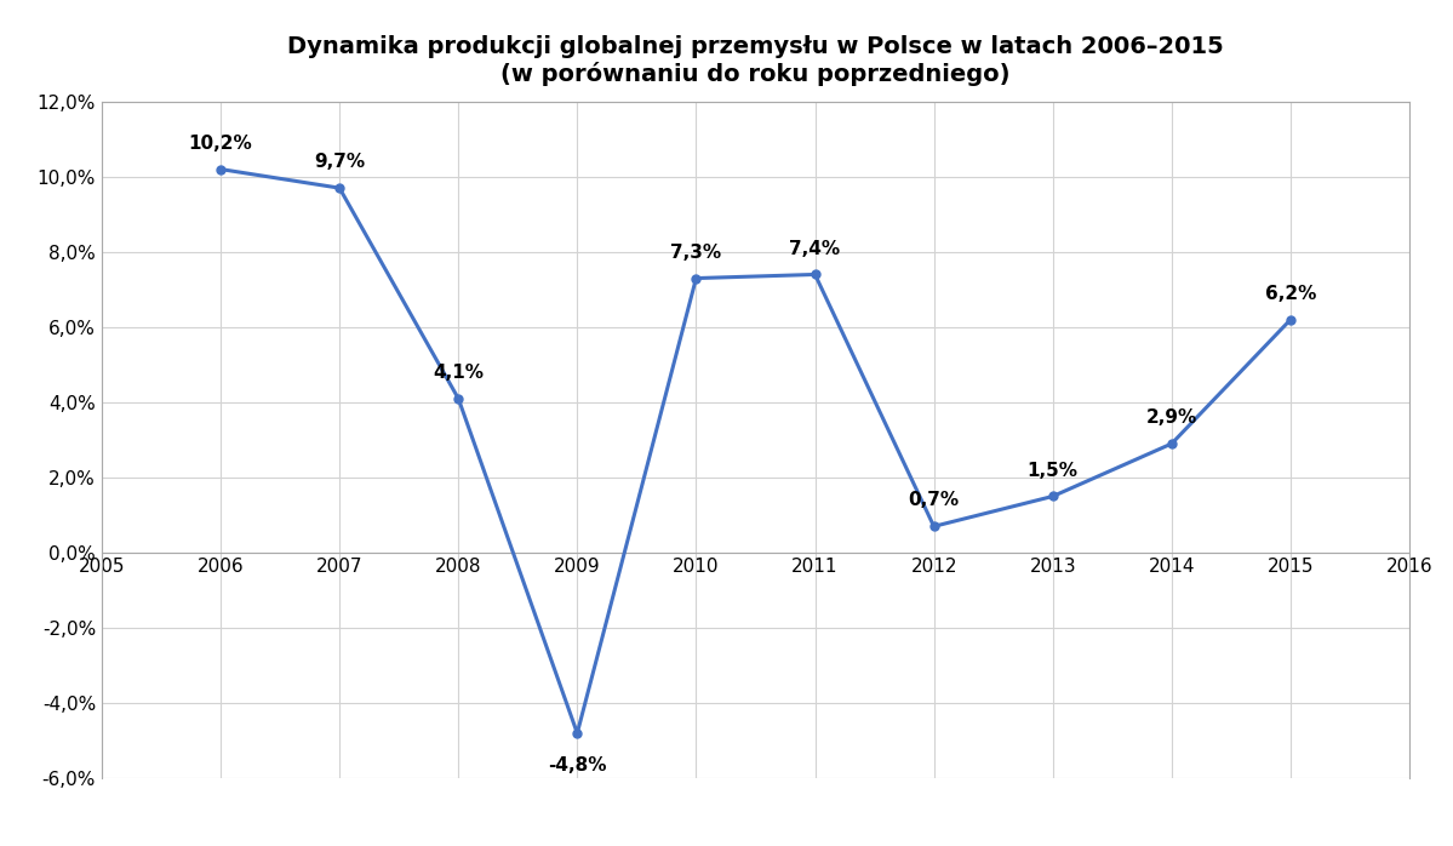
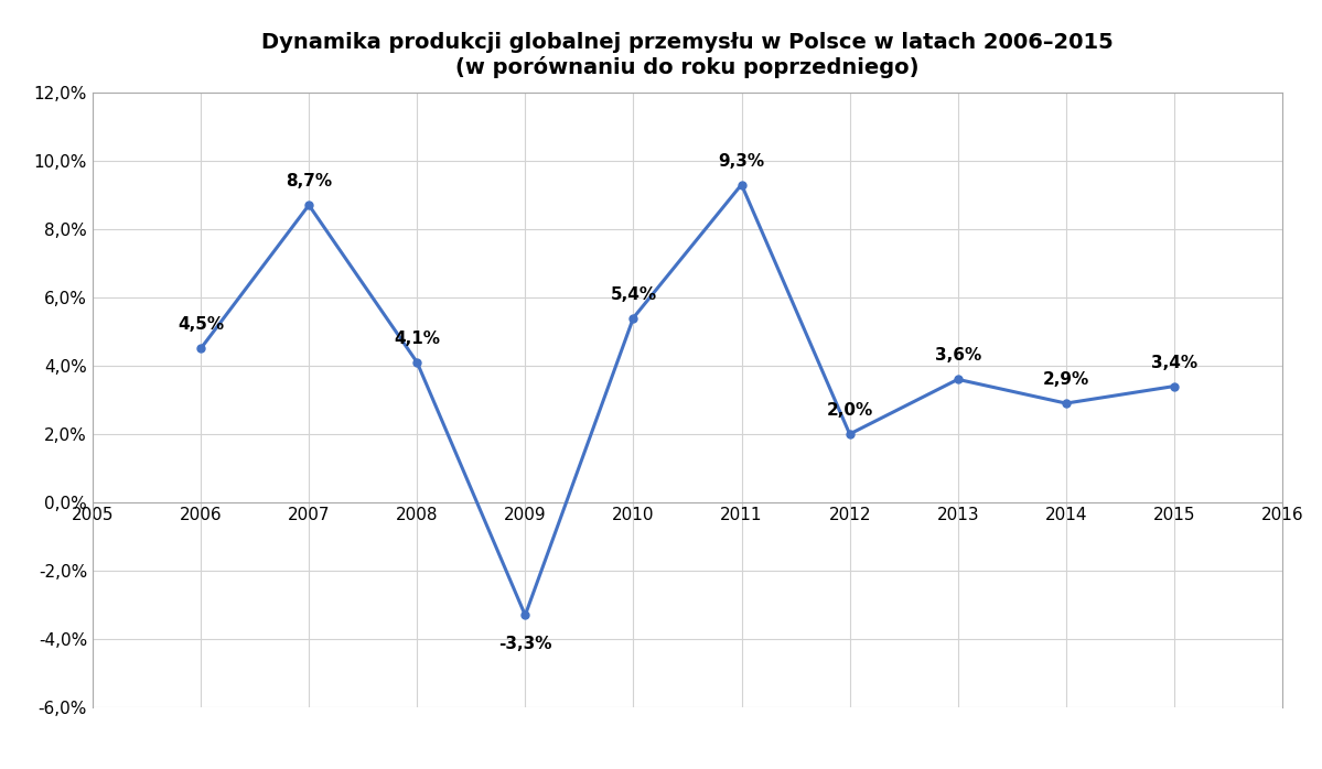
2006: 10,2% -> 4,5%
2007: 9,7% -> 8,7%
2009: -4,8% -> -3,3%
2010: 7,3% -> 5,4%
2011: 7,4% -> 9,3%
2012: 0,7% -> 2,0%
2013: 1,5% -> 3,6%
2015: 6,2% -> 3,4%
